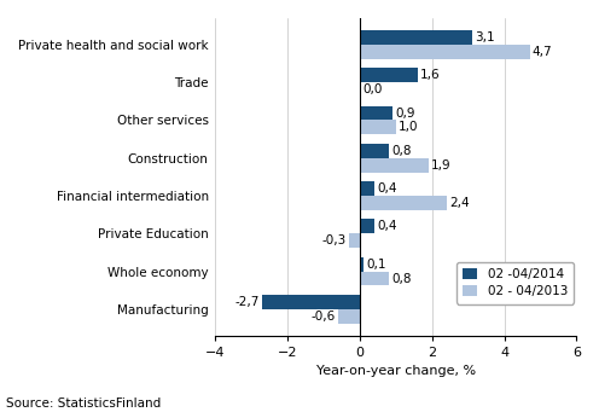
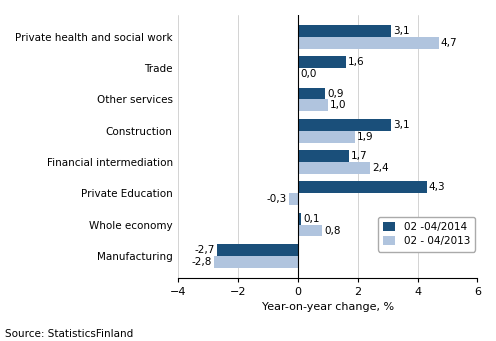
02 -04/2014/Construction: 0,8 -> 3,1
02 -04/2014/Financial intermediation: 0,4 -> 1,7
02 -04/2014/Private Education: 0,4 -> 4,3
02 - 04/2013/Manufacturing: -0,6 -> -2,8
